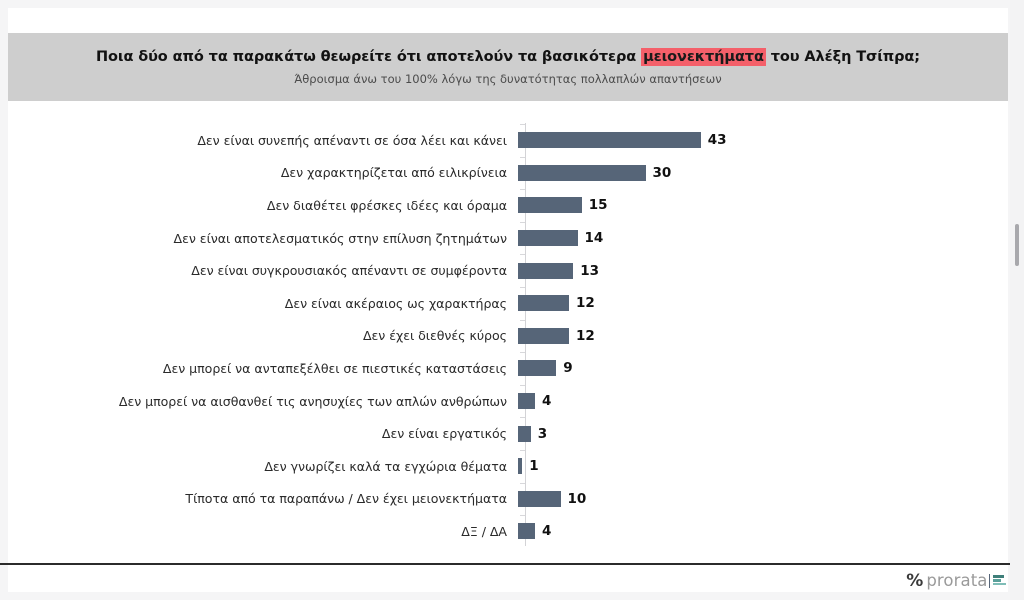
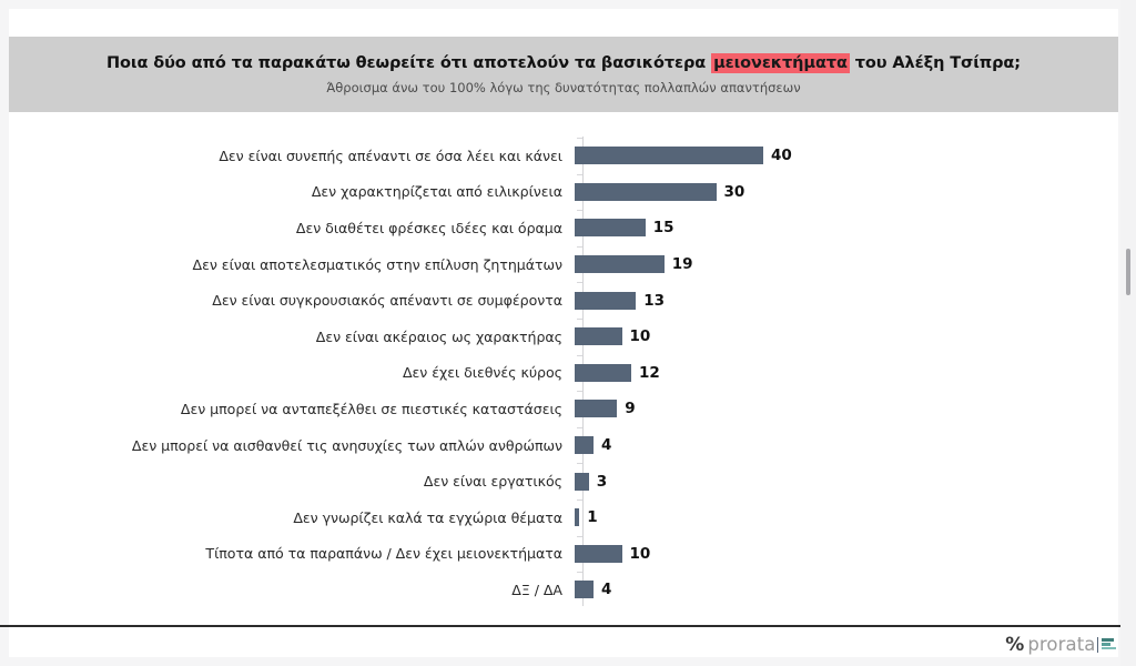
Δεν είναι συνεπής απέναντι σε όσα λέει και κάνει: 43 -> 40
Δεν είναι αποτελεσματικός στην επίλυση ζητημάτων: 14 -> 19
Δεν είναι ακέραιος ως χαρακτήρας: 12 -> 10
